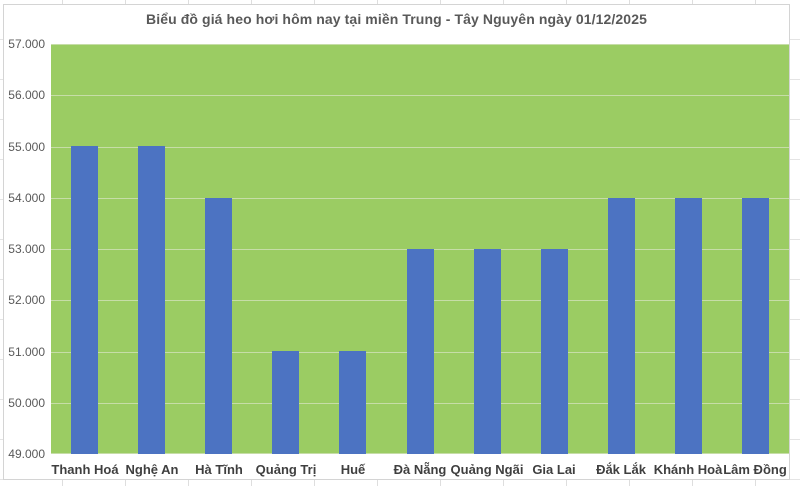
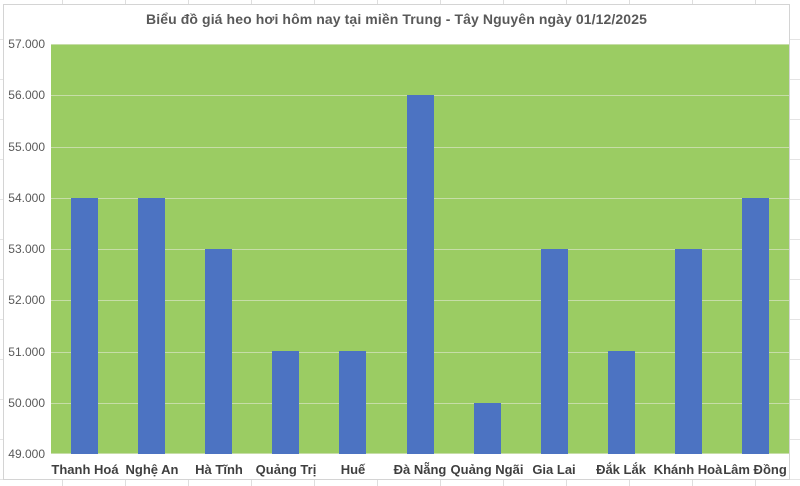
Thanh Hoá: 55000 -> 54000
Nghệ An: 55000 -> 54000
Hà Tĩnh: 54000 -> 53000
Đà Nẵng: 53000 -> 56000
Quảng Ngãi: 53000 -> 50000
Đắk Lắk: 54000 -> 51000
Khánh Hoà: 54000 -> 53000
